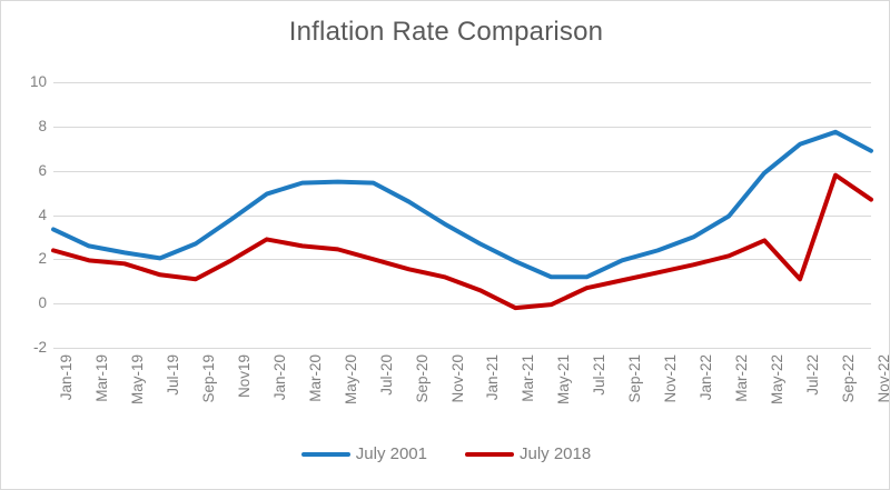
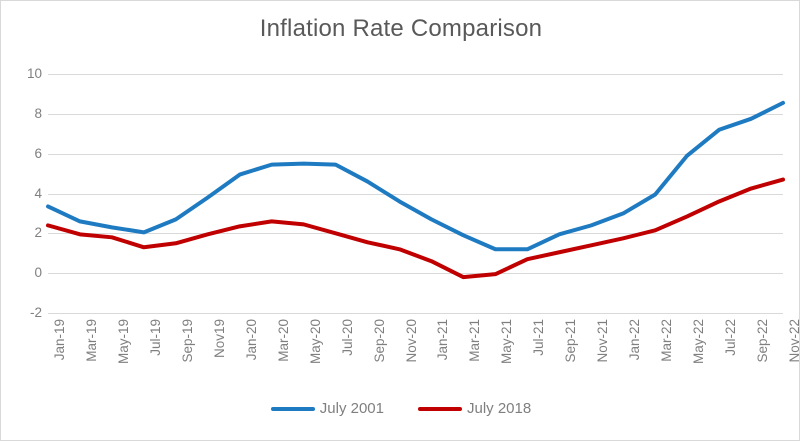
July 2018/Sep-19: 1.1 -> 1.5
July 2018/Jan-20: 2.9 -> 2.4
July 2018/Jul-22: 1.1 -> 3.6
July 2018/Sep-22: 5.8 -> 4.2
July 2001/Nov-22: 6.9 -> 8.6
